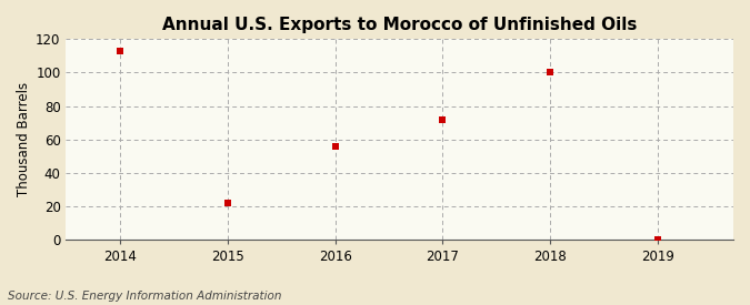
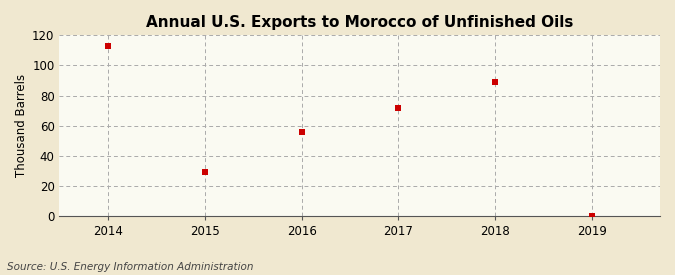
2015: 22 -> 29
2018: 100 -> 89
